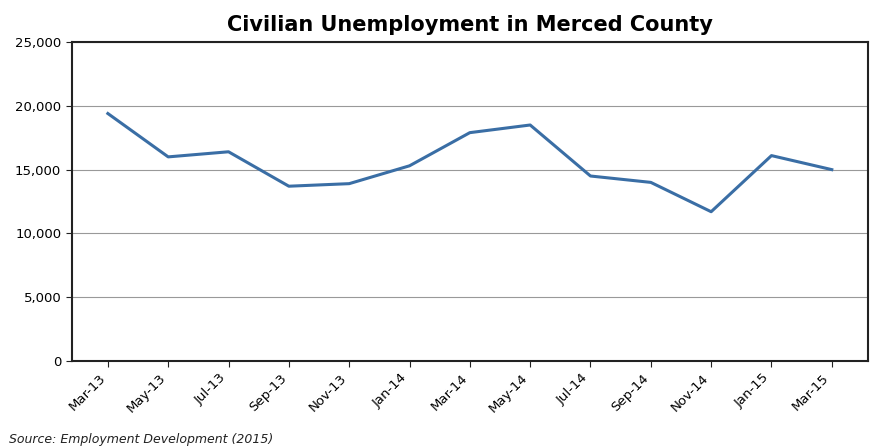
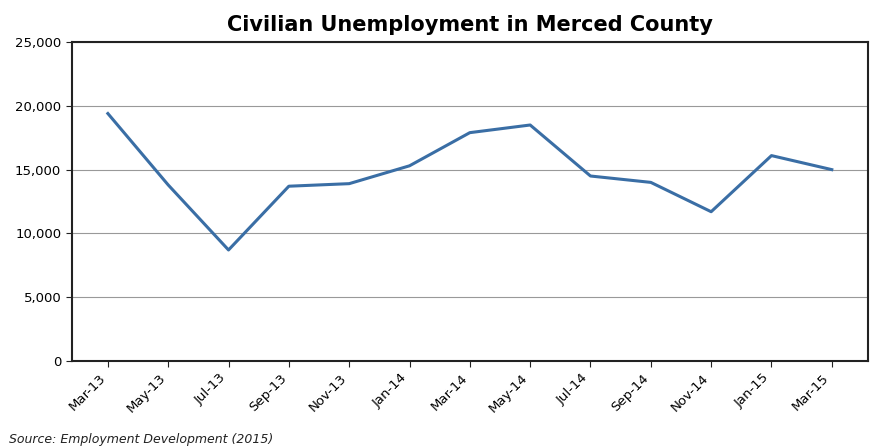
May-13: 16,000 -> 13,800
Jul-13: 16,400 -> 8,700
